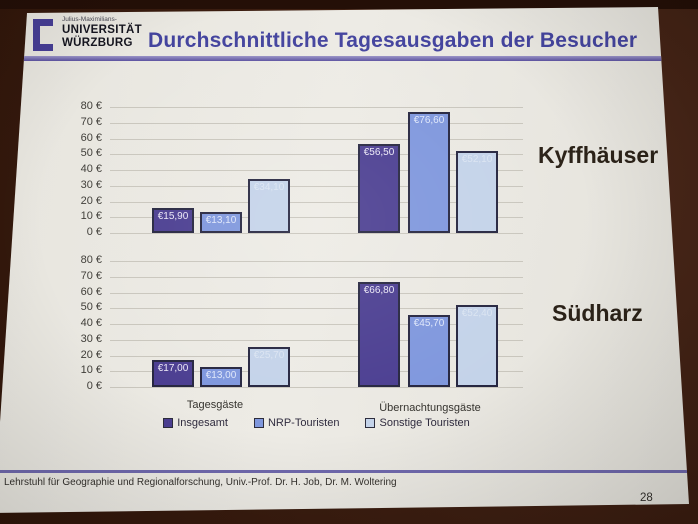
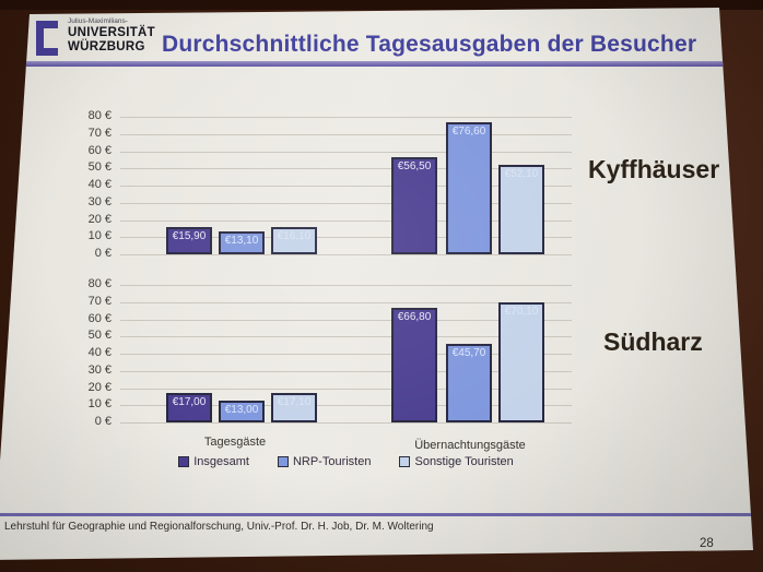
Kyffhäuser/Sonstige Touristen/Tagesgäste: €34,10 -> €16,10
Südharz/Sonstige Touristen/Tagesgäste: €25,70 -> €17,10
Südharz/Sonstige Touristen/Übernachtungsgäste: €52,40 -> €70,10
